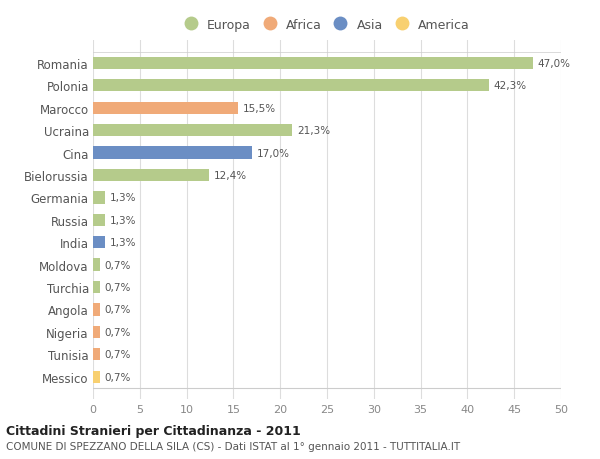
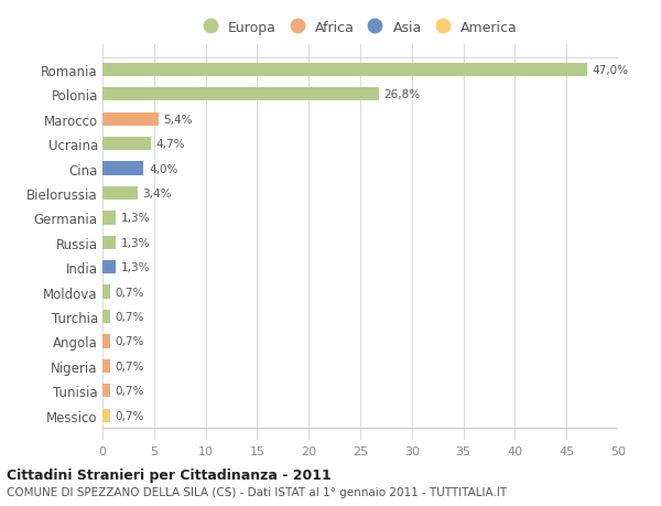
Polonia: 42,3% -> 26,8%
Marocco: 15,5% -> 5,4%
Ucraina: 21,3% -> 4,7%
Cina: 17,0% -> 4,0%
Bielorussia: 12,4% -> 3,4%
